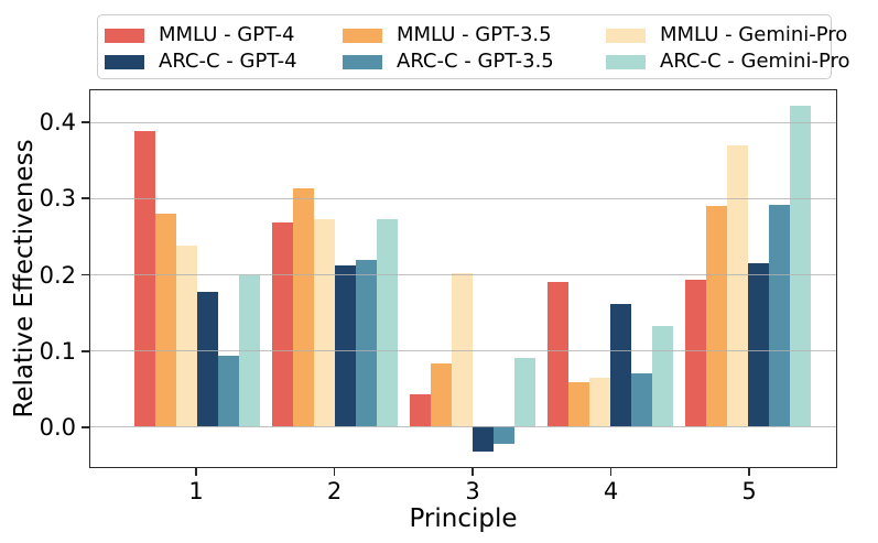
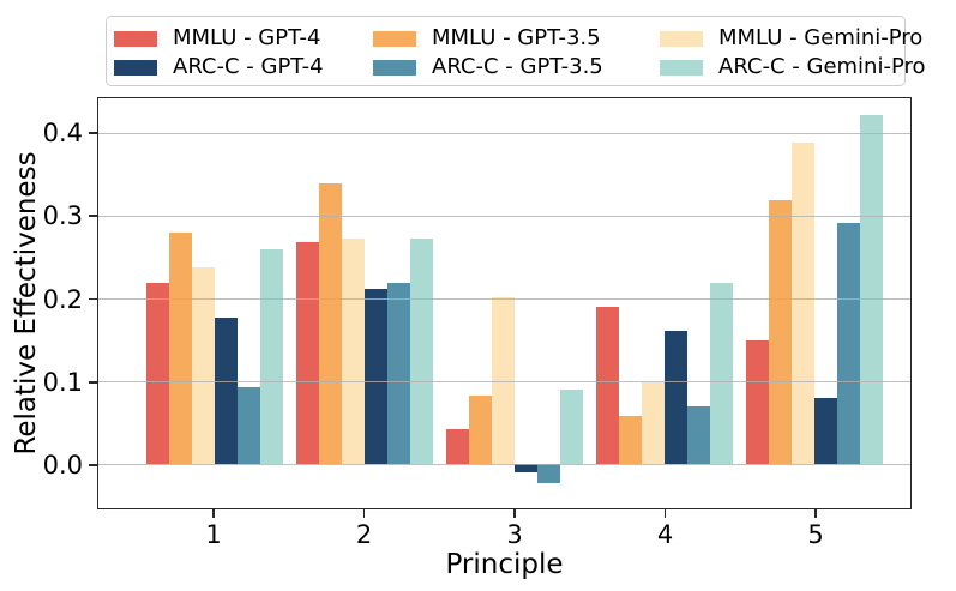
MMLU - GPT-4/1: 0.39 -> 0.22
ARC-C - Gemini-Pro/1: 0.20 -> 0.26
MMLU - GPT-3.5/2: 0.31 -> 0.34
ARC-C - GPT-4/3: -0.03 -> -0.01
MMLU - Gemini-Pro/4: 0.07 -> 0.10
ARC-C - Gemini-Pro/4: 0.13 -> 0.22
MMLU - GPT-4/5: 0.19 -> 0.15
MMLU - GPT-3.5/5: 0.29 -> 0.32
MMLU - Gemini-Pro/5: 0.37 -> 0.39
ARC-C - GPT-4/5: 0.21 -> 0.08
